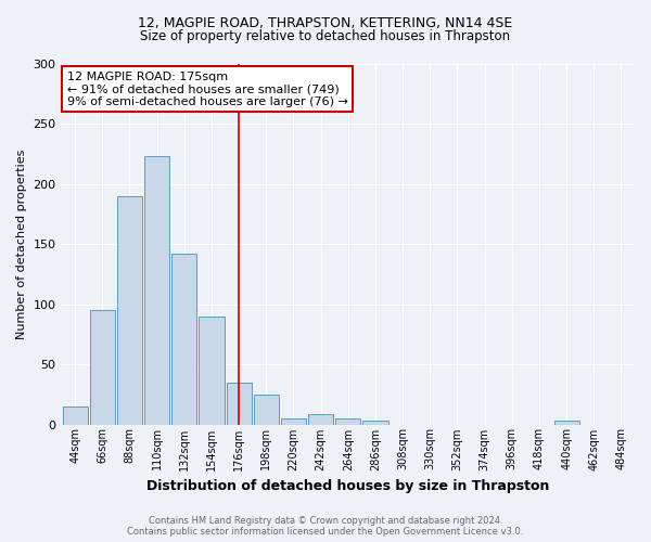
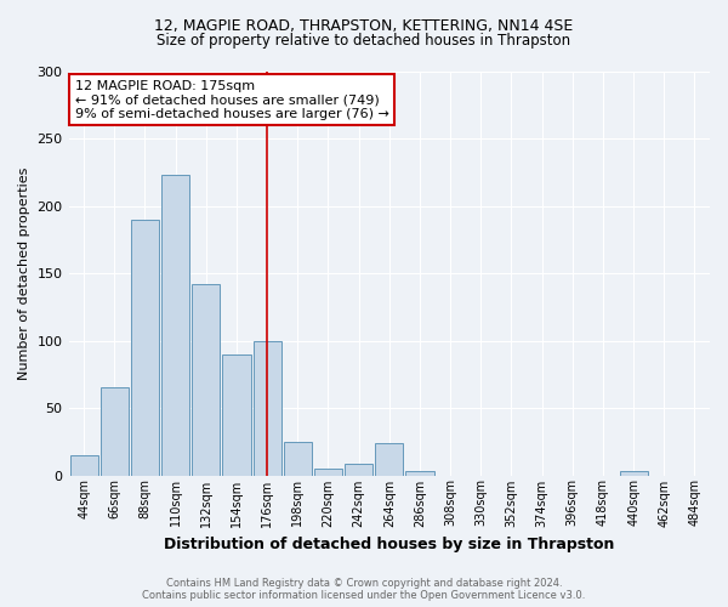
66sqm: 95 -> 65
176sqm: 35 -> 100
264sqm: 5 -> 24
